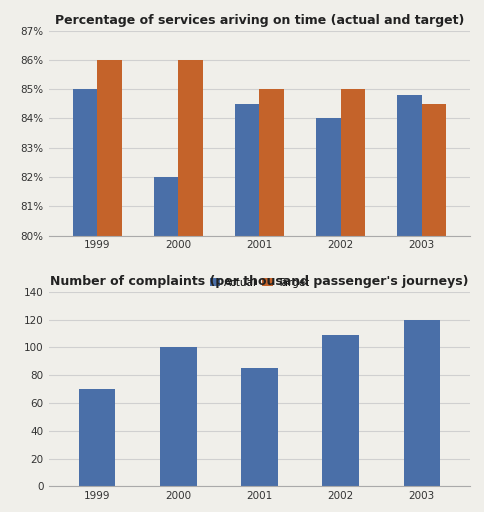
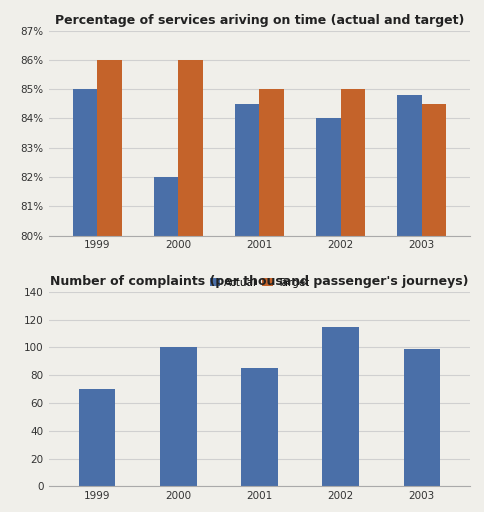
Number of complaints (per thousand passenger's journeys)/2002: 109 -> 115
Number of complaints (per thousand passenger's journeys)/2003: 120 -> 99
